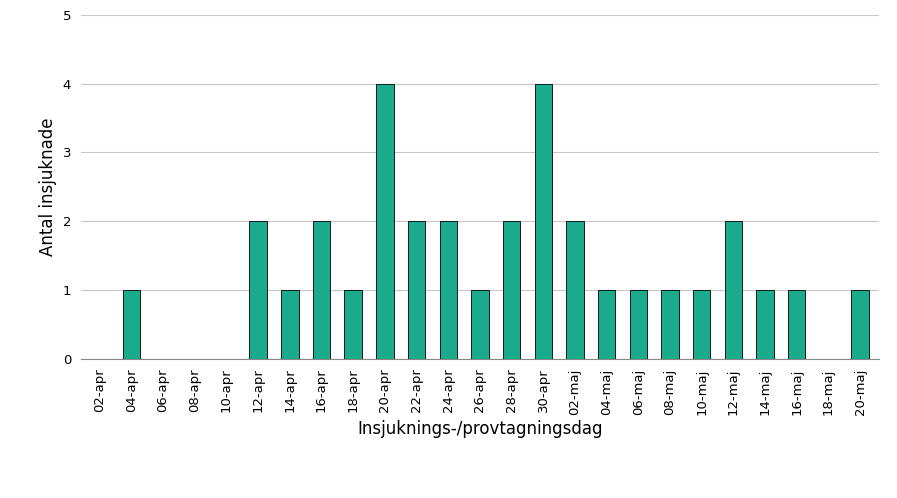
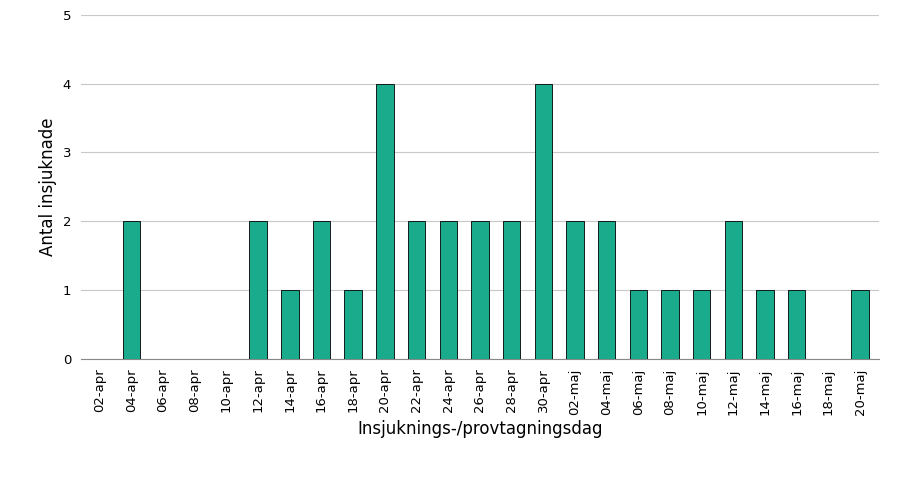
04-apr: 1 -> 2
26-apr: 1 -> 2
04-maj: 1 -> 2
